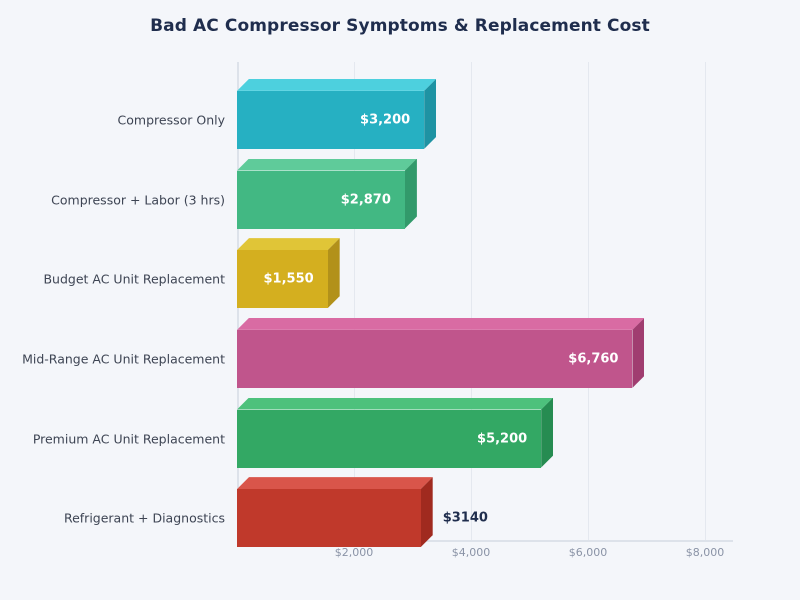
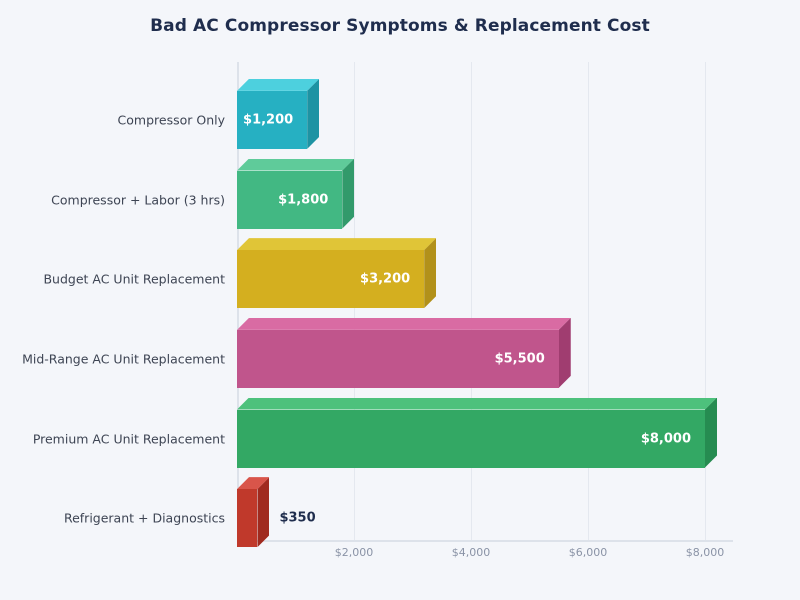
Compressor Only: $3,200 -> $1,200
Compressor + Labor (3 hrs): $2,870 -> $1,800
Budget AC Unit Replacement: $1,550 -> $3,200
Mid-Range AC Unit Replacement: $6,760 -> $5,500
Premium AC Unit Replacement: $5,200 -> $8,000
Refrigerant + Diagnostics: $3140 -> $350
